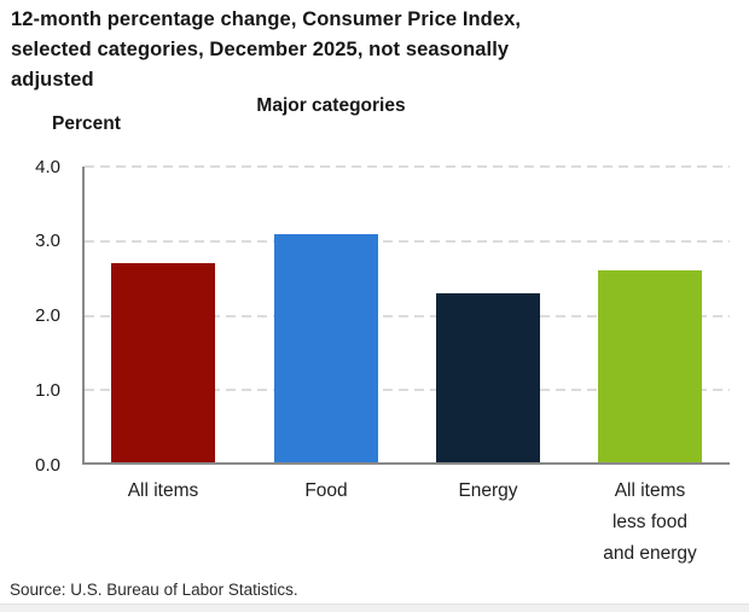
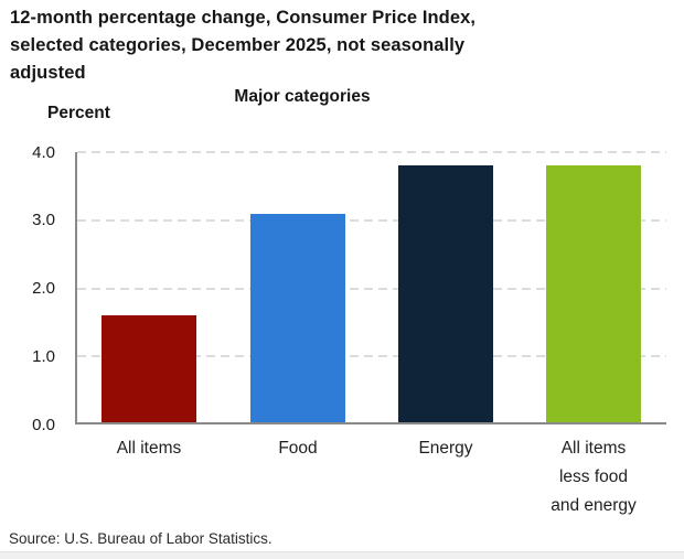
All items: 2.7 -> 1.6
Energy: 2.3 -> 3.8
All items less food and energy: 2.6 -> 3.8
